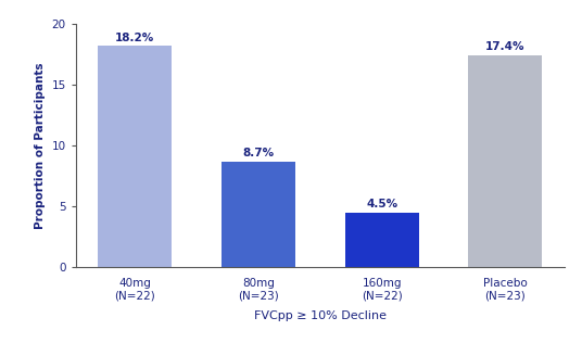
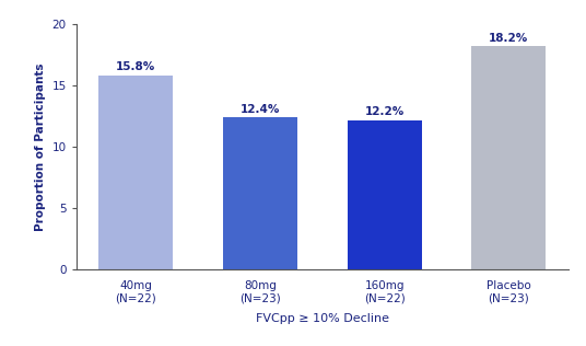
40mg (N=22): 18.2% -> 15.8%
80mg (N=23): 8.7% -> 12.4%
160mg (N=22): 4.5% -> 12.2%
Placebo (N=23): 17.4% -> 18.2%
